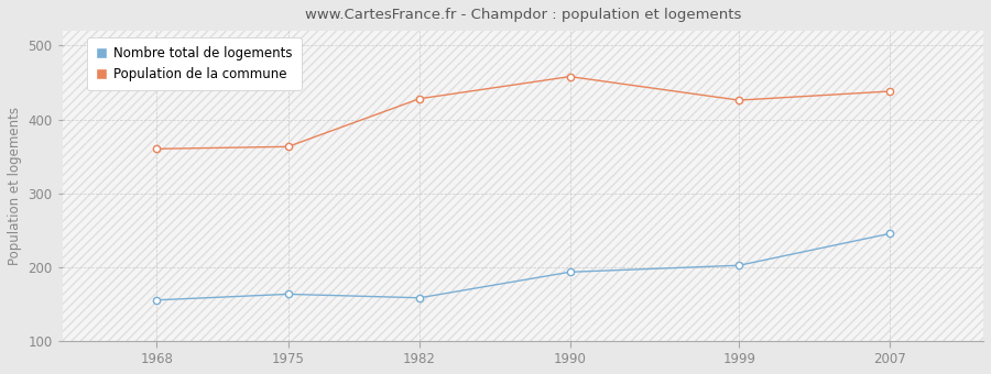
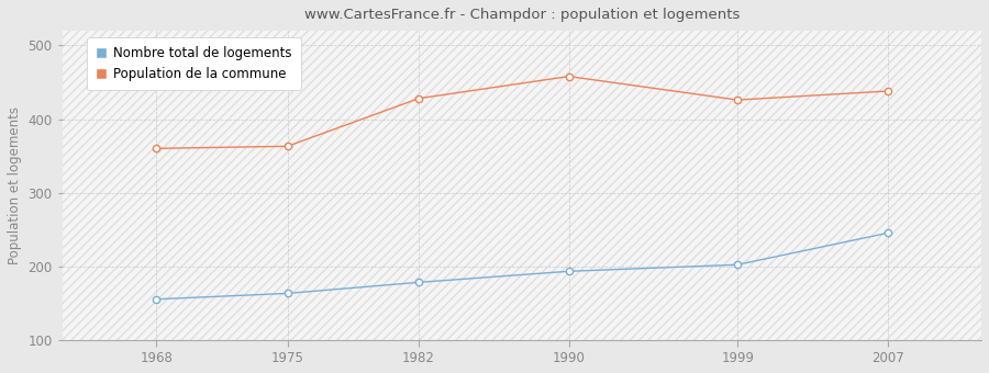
Nombre total de logements/1982: 158 -> 178
